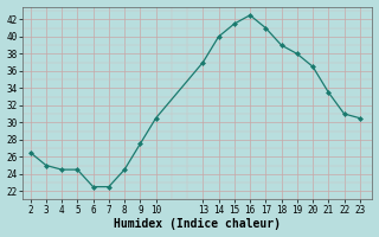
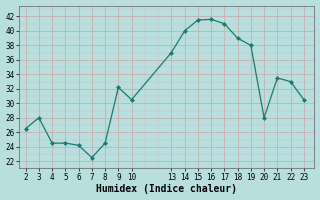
3: 25.0 -> 28.0
6: 22.5 -> 24.2
9: 27.5 -> 32.2
16: 42.5 -> 41.6
20: 36.5 -> 28.0
22: 31.0 -> 33.0
